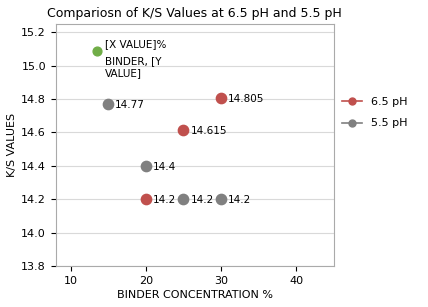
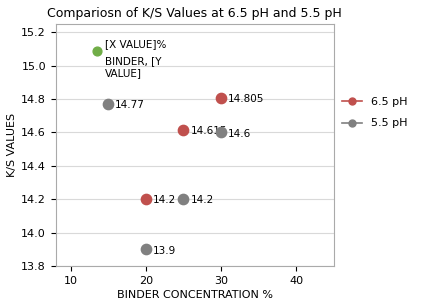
5.5 pH/20: 14.4 -> 13.9
5.5 pH/30: 14.2 -> 14.6
